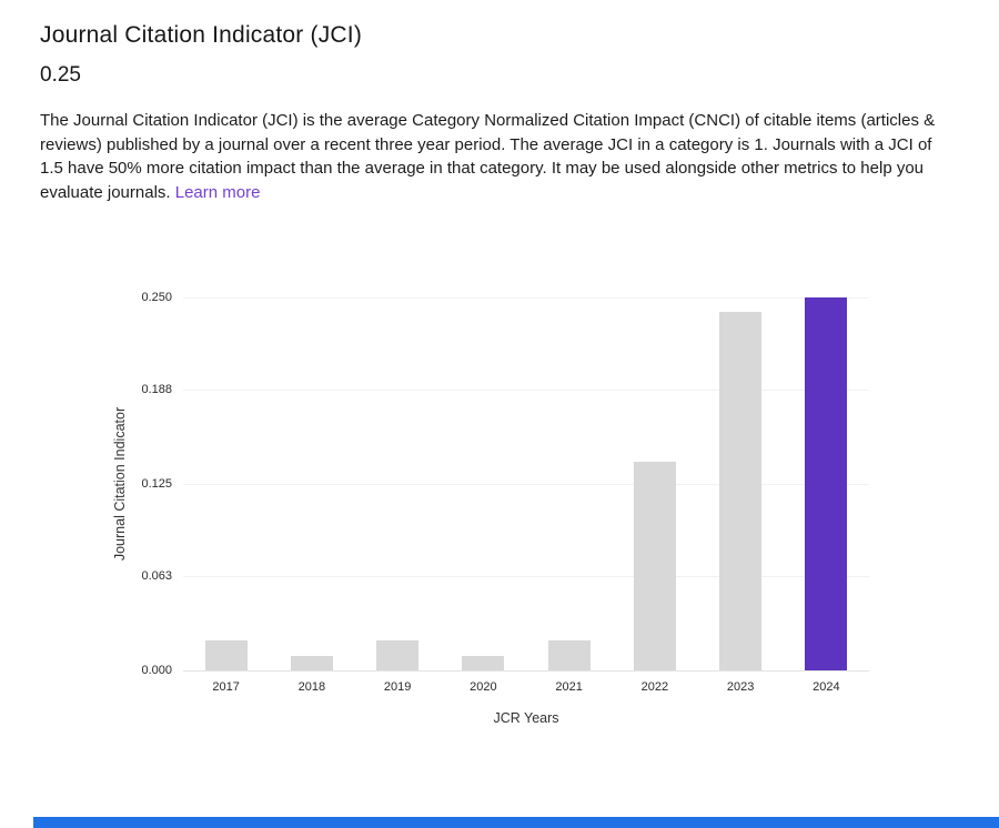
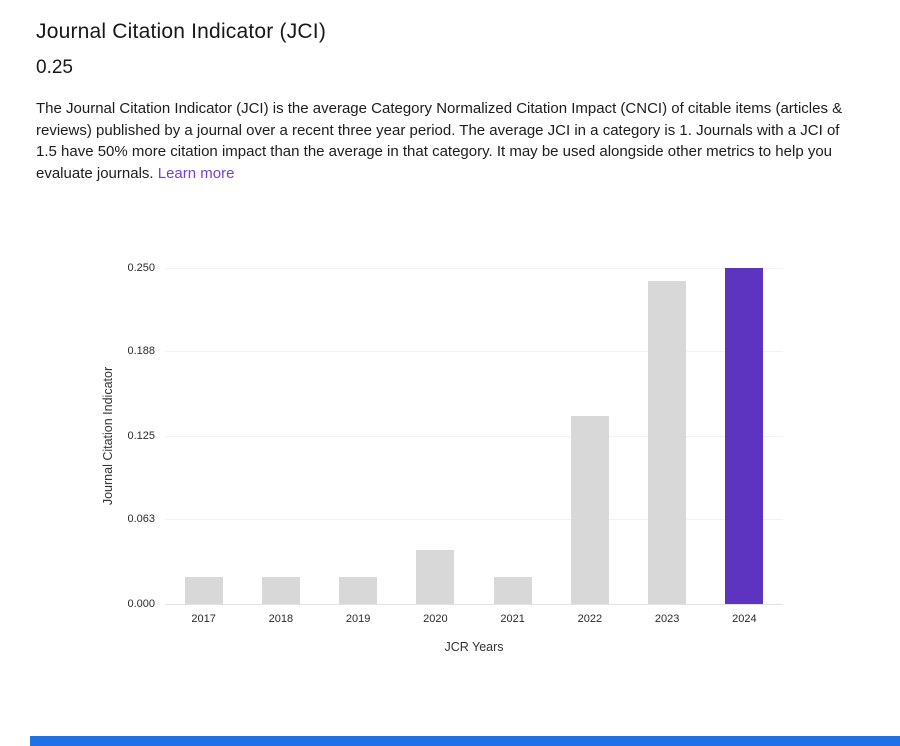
2018: 0.01 -> 0.02
2020: 0.01 -> 0.04
